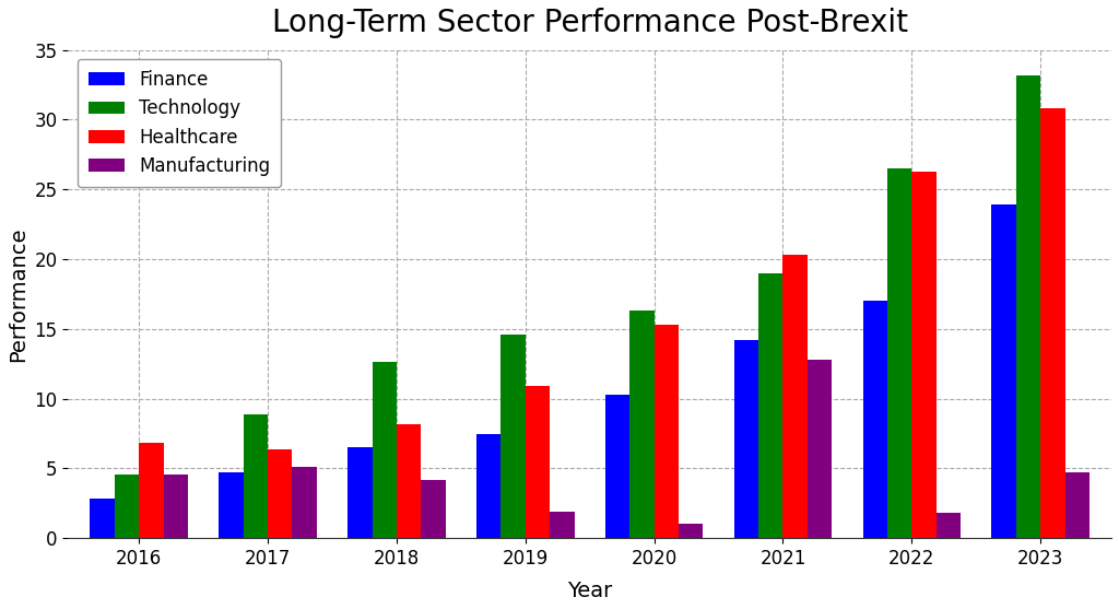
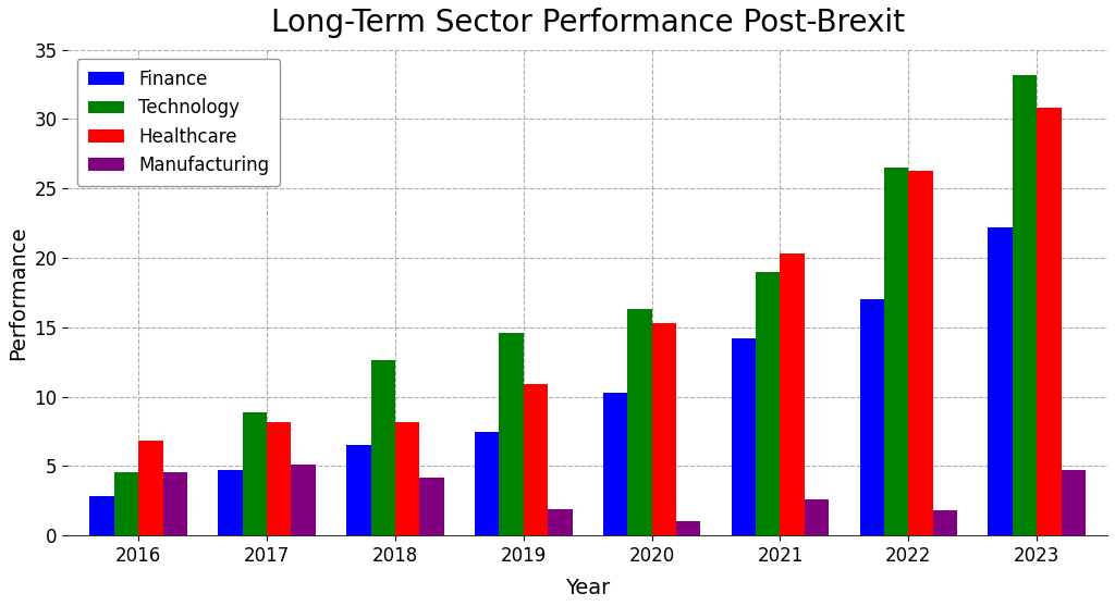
Healthcare/2017: 6.4 -> 8.2
Manufacturing/2021: 12.8 -> 2.6
Finance/2023: 23.9 -> 22.2
